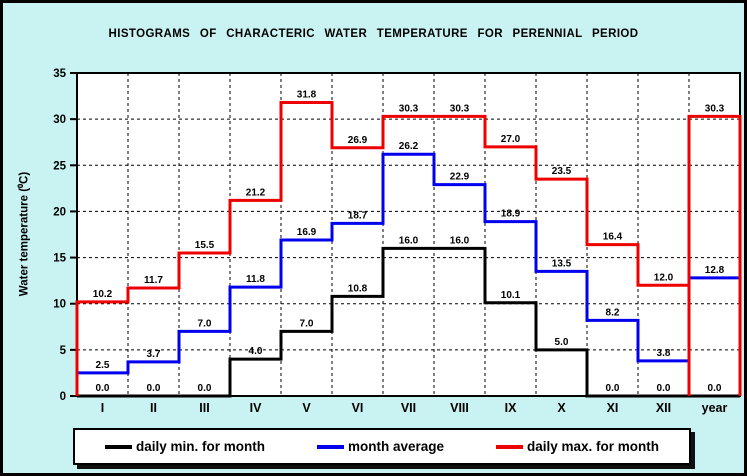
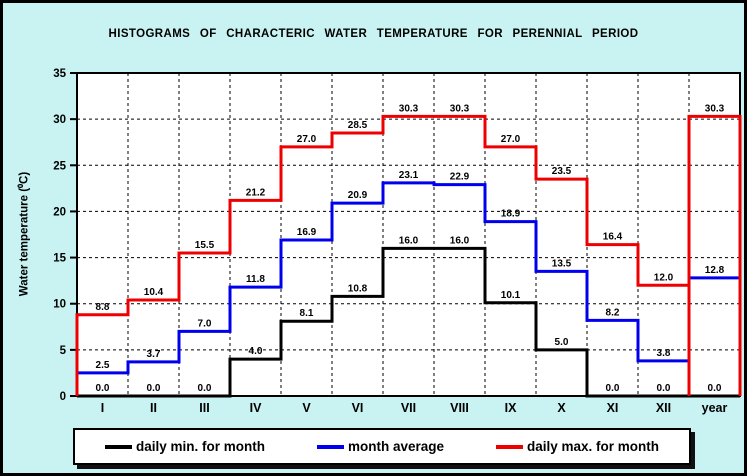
daily max. for month/I: 10.2 -> 8.8
daily max. for month/II: 11.7 -> 10.4
daily min. for month/V: 7.0 -> 8.1
daily max. for month/V: 31.8 -> 27.0
month average/VI: 18.7 -> 20.9
daily max. for month/VI: 26.9 -> 28.5
month average/VII: 26.2 -> 23.1
